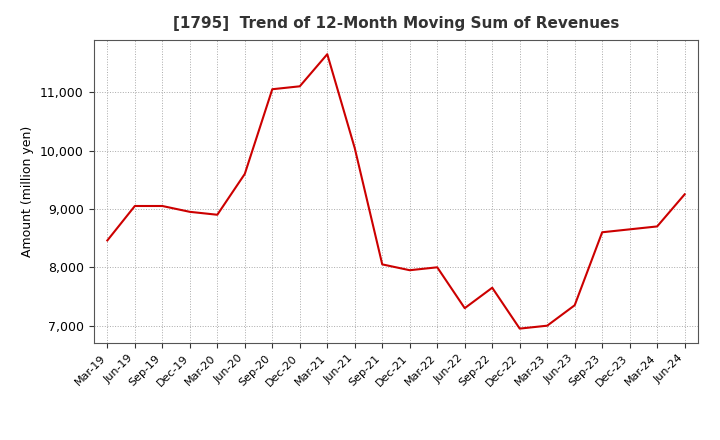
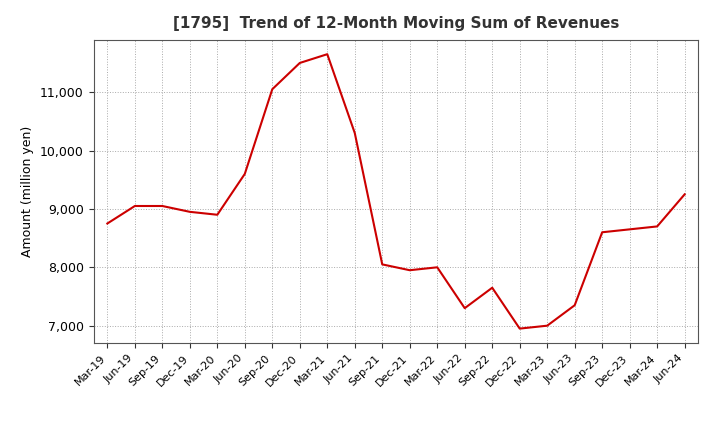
Mar-19: 8,460 -> 8,750
Dec-20: 11,100 -> 11,500
Jun-21: 10,040 -> 10,300
